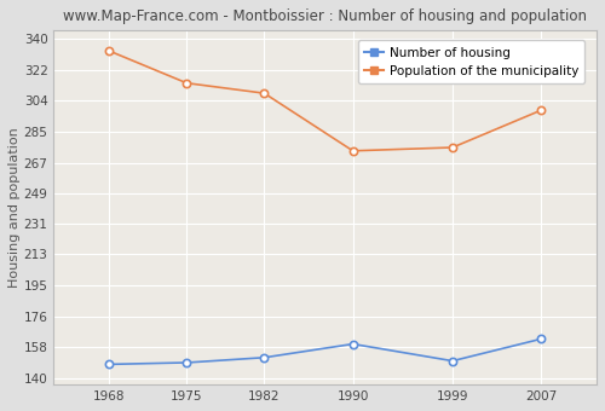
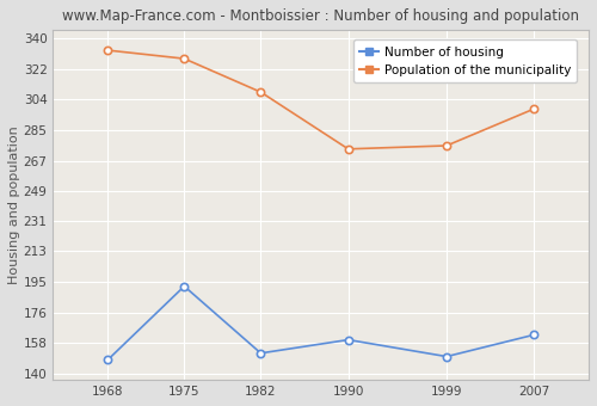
Number of housing/1975: 149 -> 192
Population of the municipality/1975: 314 -> 328
